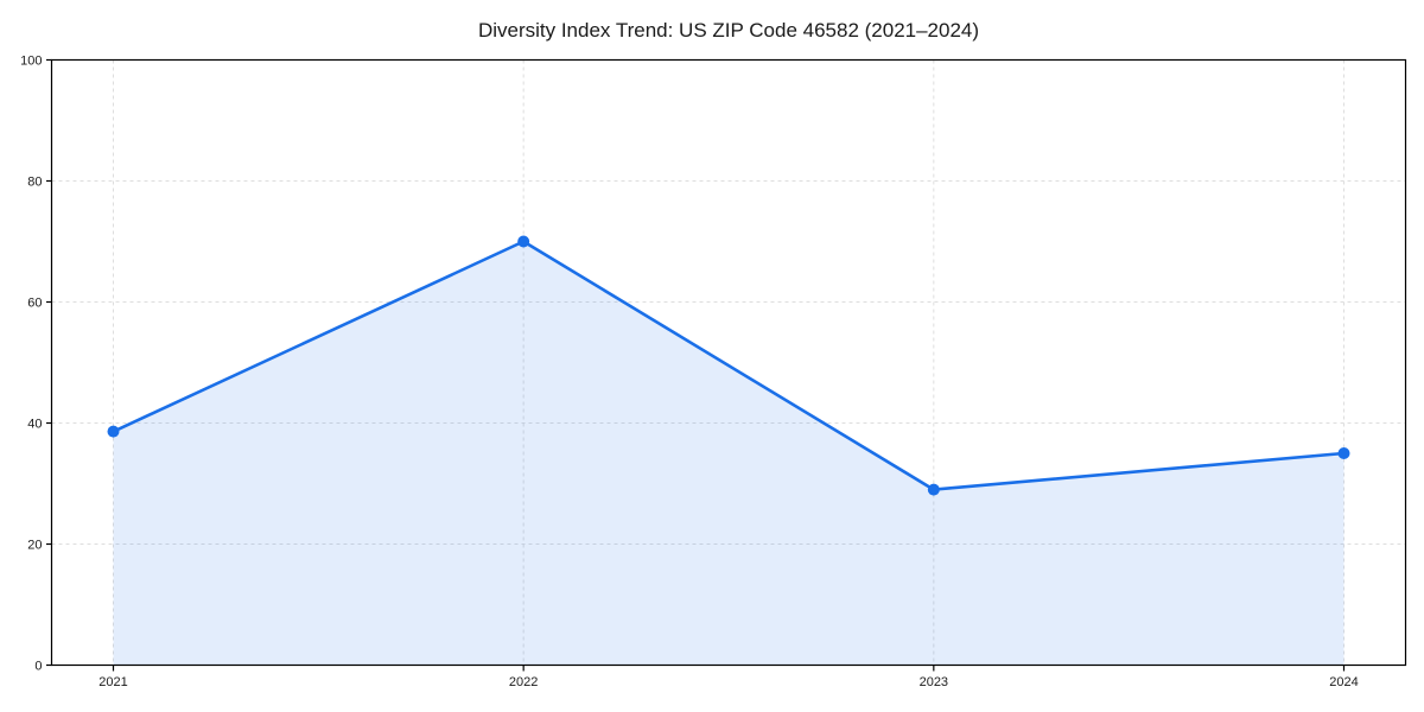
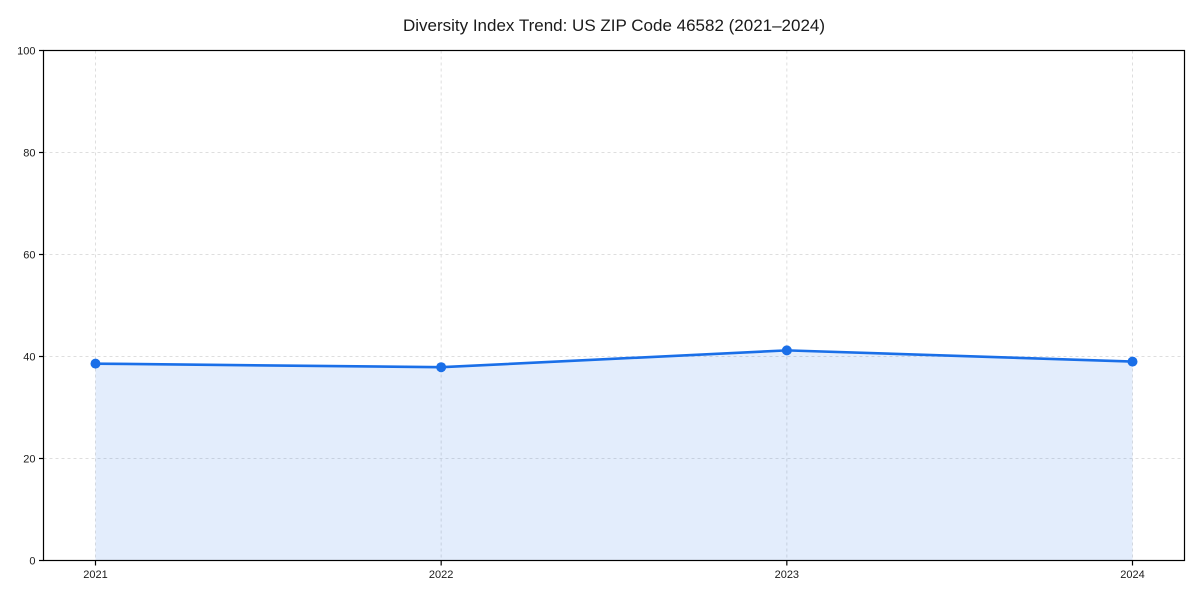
2022: 70 -> 38
2023: 29 -> 41
2024: 35 -> 39
